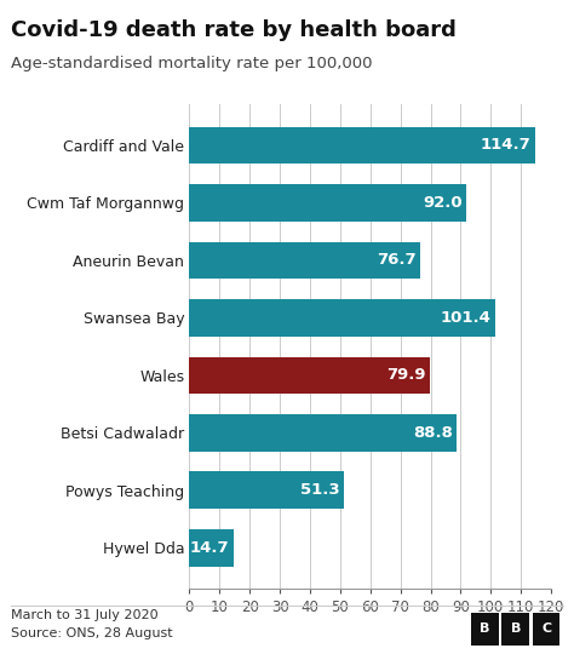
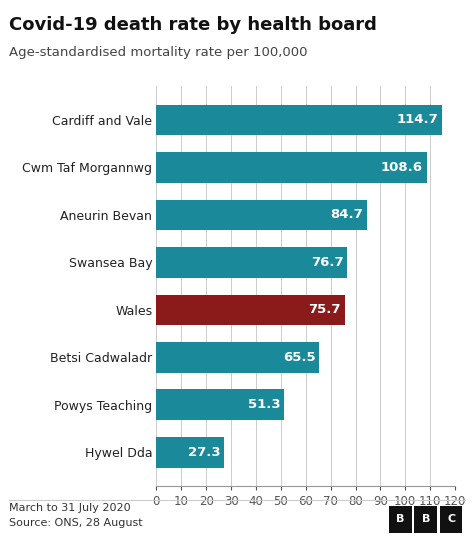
Cwm Taf Morgannwg: 92.0 -> 108.6
Aneurin Bevan: 76.7 -> 84.7
Swansea Bay: 101.4 -> 76.7
Wales: 79.9 -> 75.7
Betsi Cadwaladr: 88.8 -> 65.5
Hywel Dda: 14.7 -> 27.3
